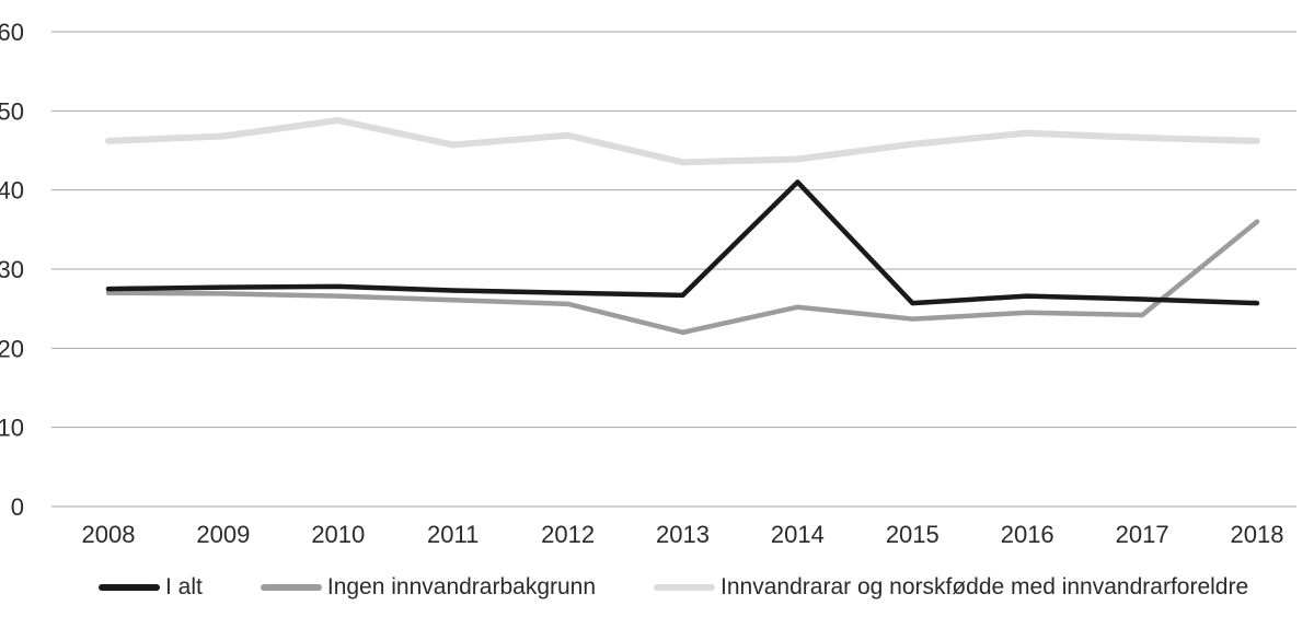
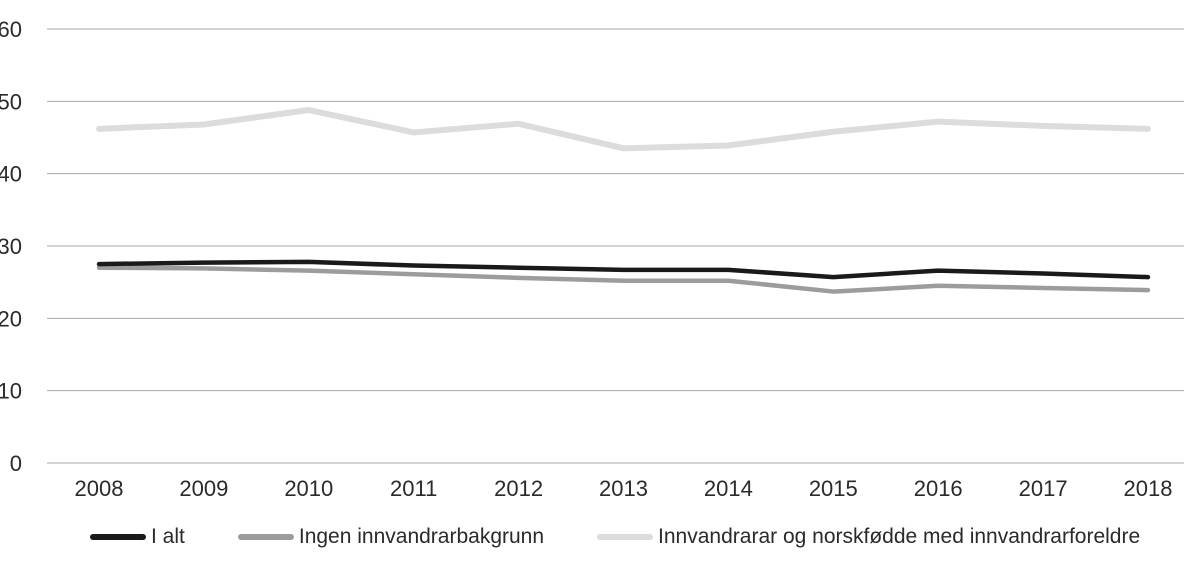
Ingen innvandrarbakgrunn/2013: 22 -> 25
I alt/2014: 41 -> 27
Ingen innvandrarbakgrunn/2018: 36 -> 24
